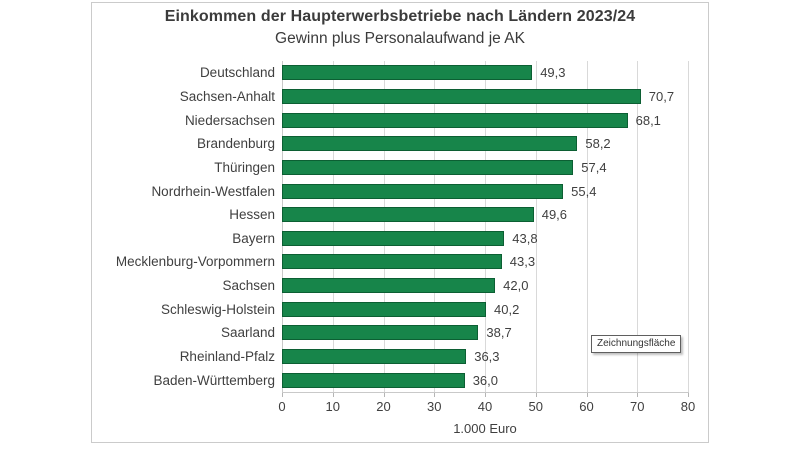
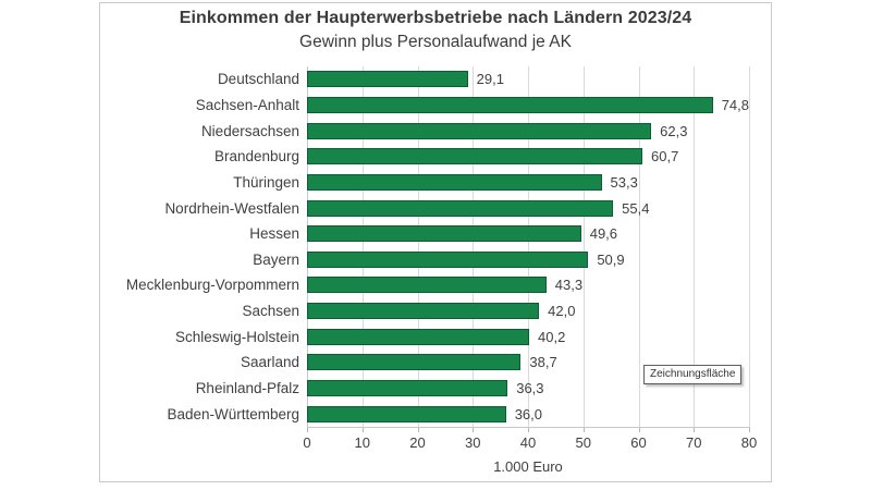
Deutschland: 49,3 -> 29,1
Sachsen-Anhalt: 70,7 -> 74,8
Niedersachsen: 68,1 -> 62,3
Brandenburg: 58,2 -> 60,7
Thüringen: 57,4 -> 53,3
Bayern: 43,8 -> 50,9
